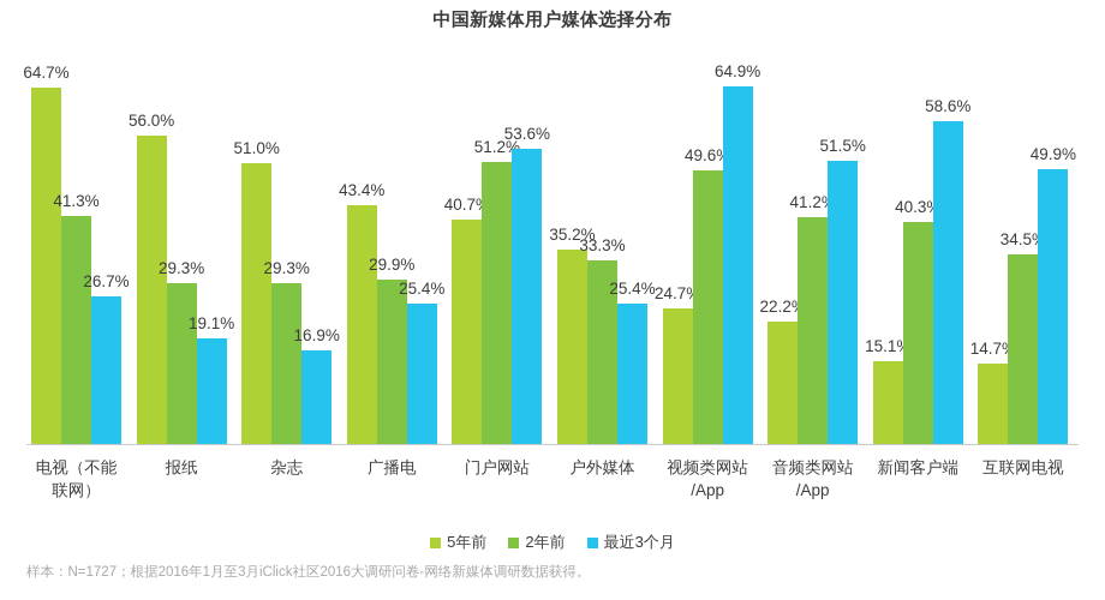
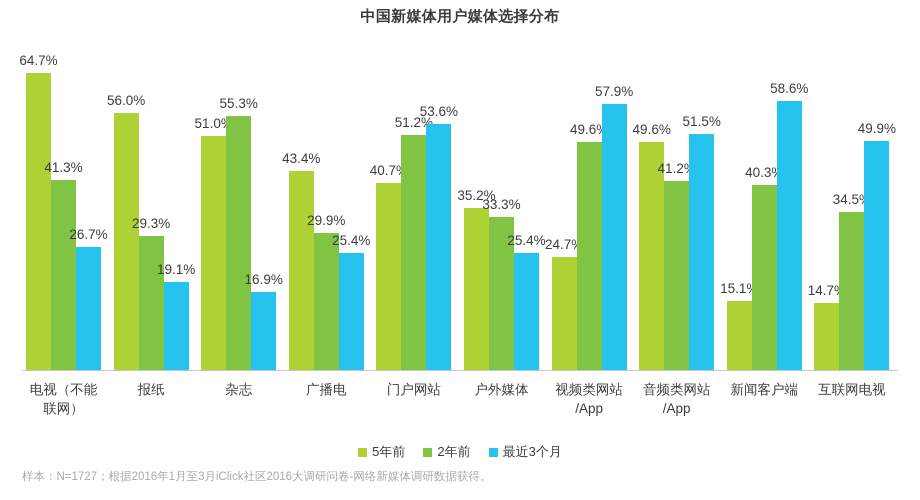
2年前/杂志: 29.3% -> 55.3%
最近3个月/视频类网站 /App: 64.9% -> 57.9%
5年前/音频类网站 /App: 22.2% -> 49.6%
